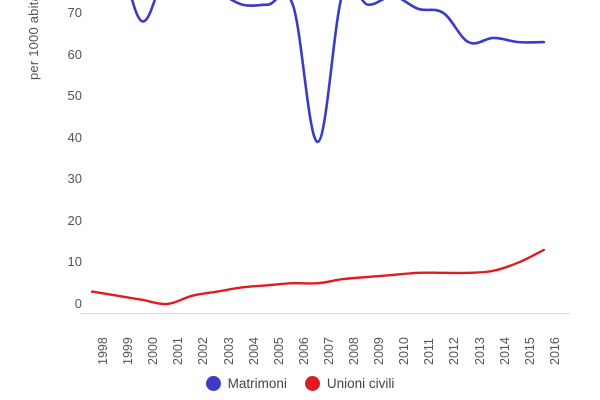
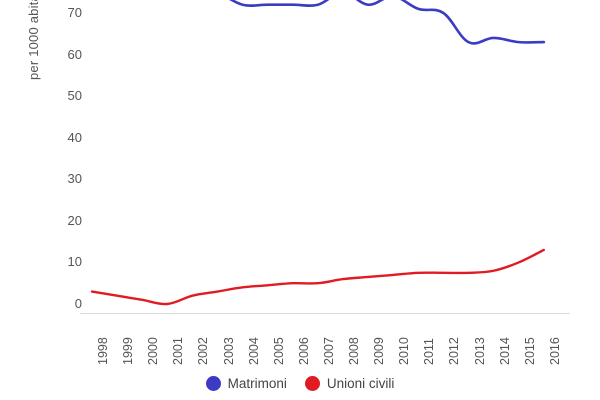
Matrimoni/2000: 68 -> 83
Matrimoni/2007: 39 -> 72
